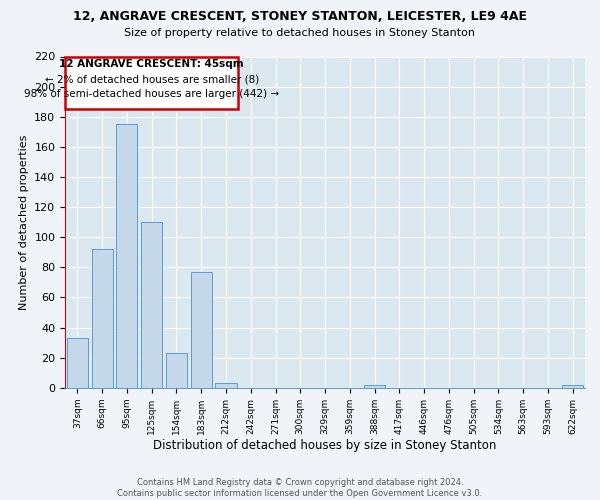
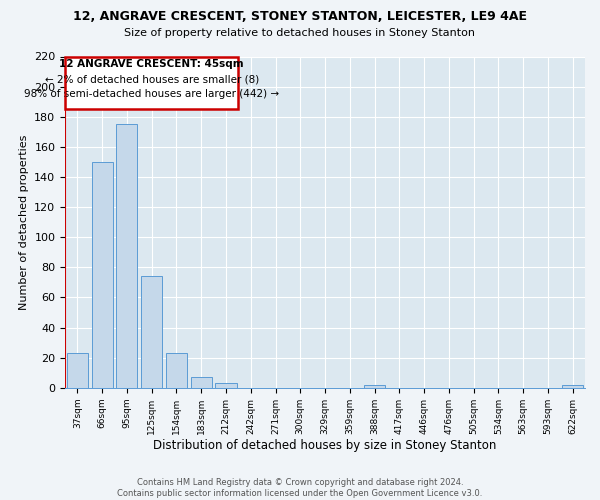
37sqm: 33 -> 23
66sqm: 92 -> 150
125sqm: 110 -> 74
183sqm: 77 -> 7
